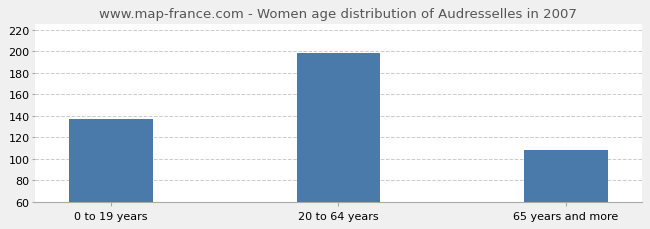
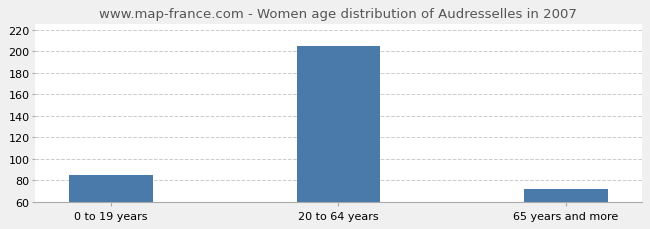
0 to 19 years: 137 -> 85
20 to 64 years: 198 -> 205
65 years and more: 108 -> 72
